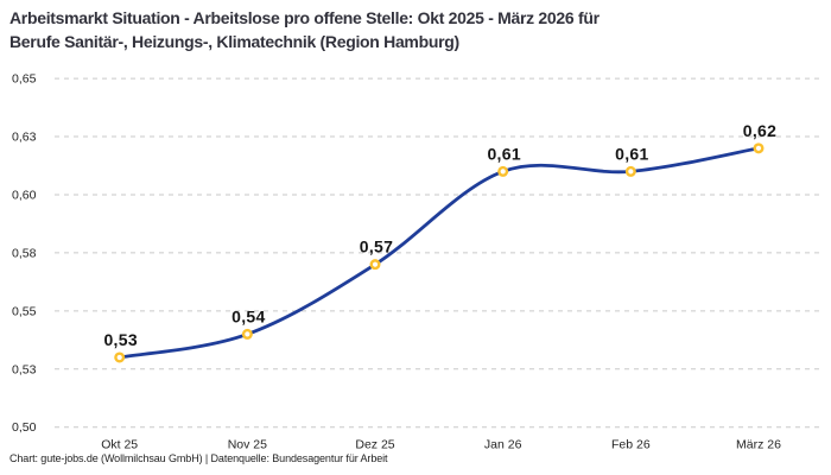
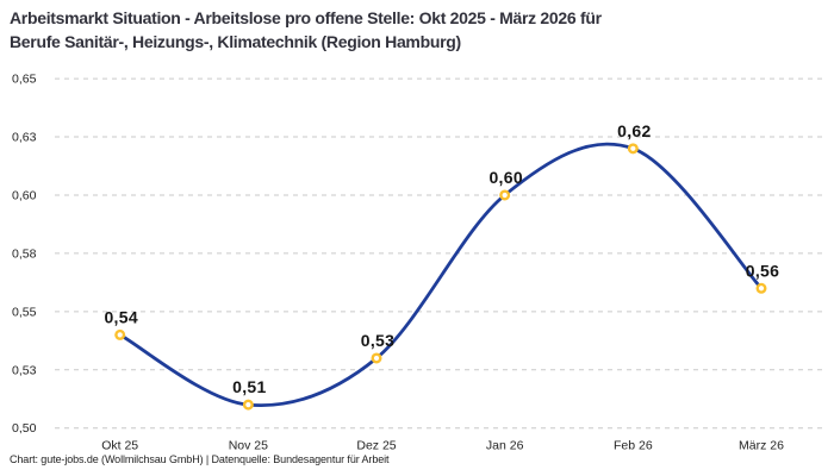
Okt 25: 0,53 -> 0,54
Nov 25: 0,54 -> 0,51
Dez 25: 0,57 -> 0,53
Jan 26: 0,61 -> 0,60
Feb 26: 0,61 -> 0,62
März 26: 0,62 -> 0,56
